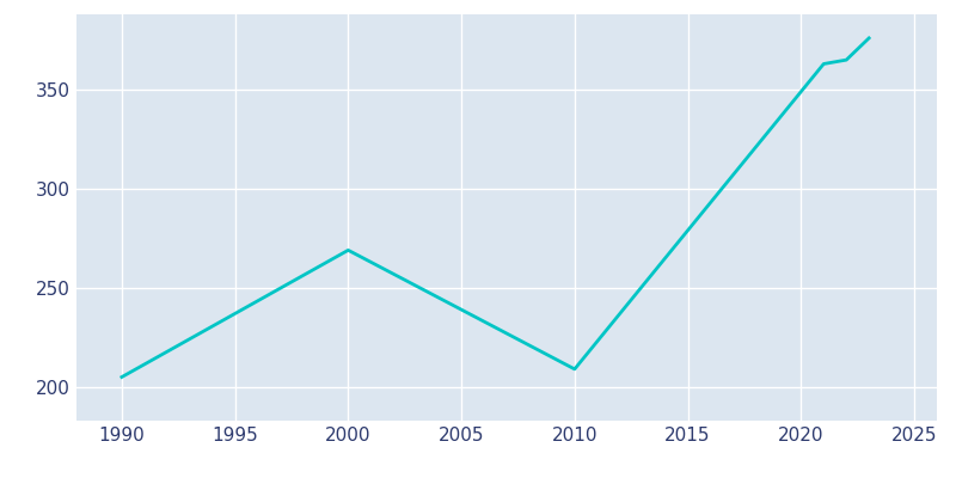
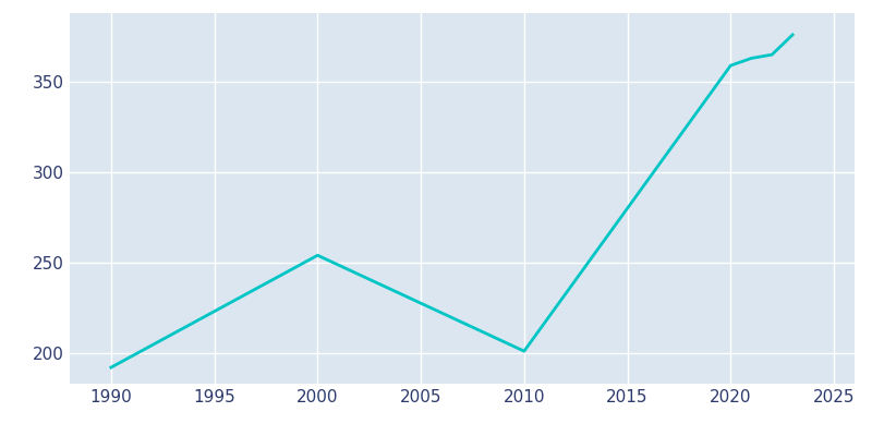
1990: 205 -> 192
2000: 269 -> 254
2010: 209 -> 201
2020: 349 -> 359
